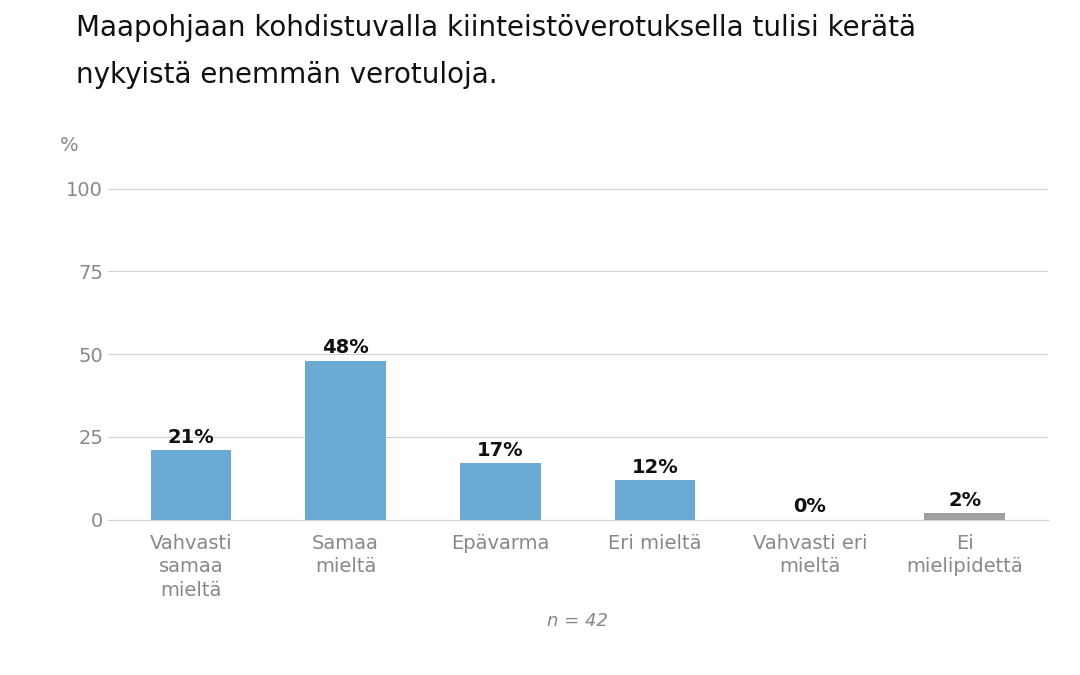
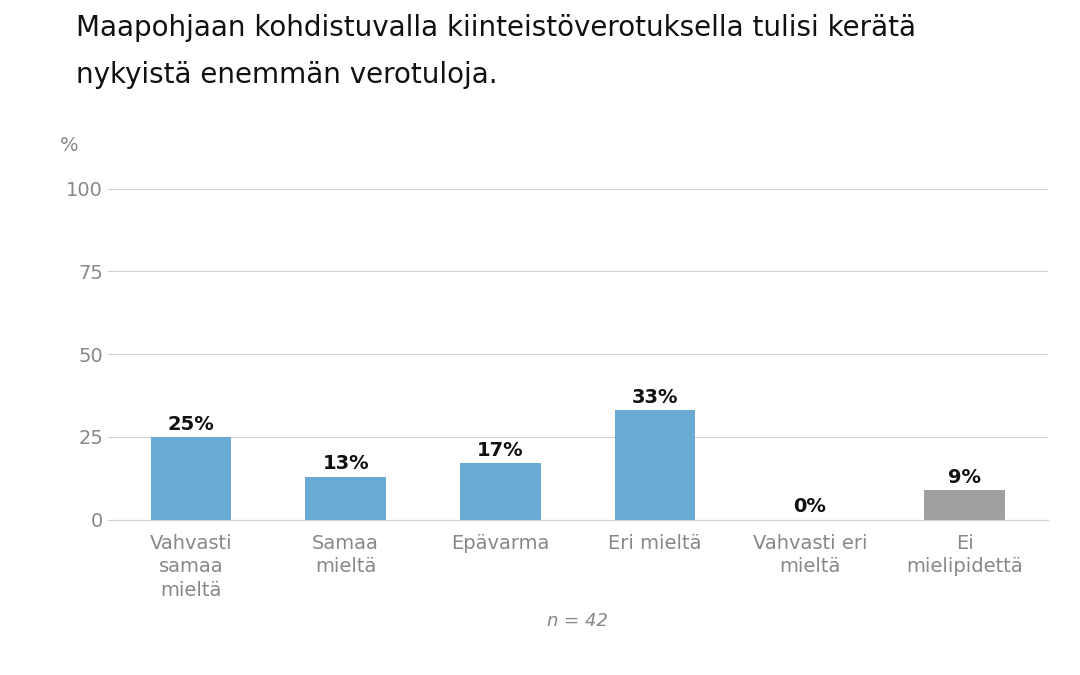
Vahvasti samaa mieltä: 21% -> 25%
Samaa mieltä: 48% -> 13%
Eri mieltä: 12% -> 33%
Ei mielipidettä: 2% -> 9%
